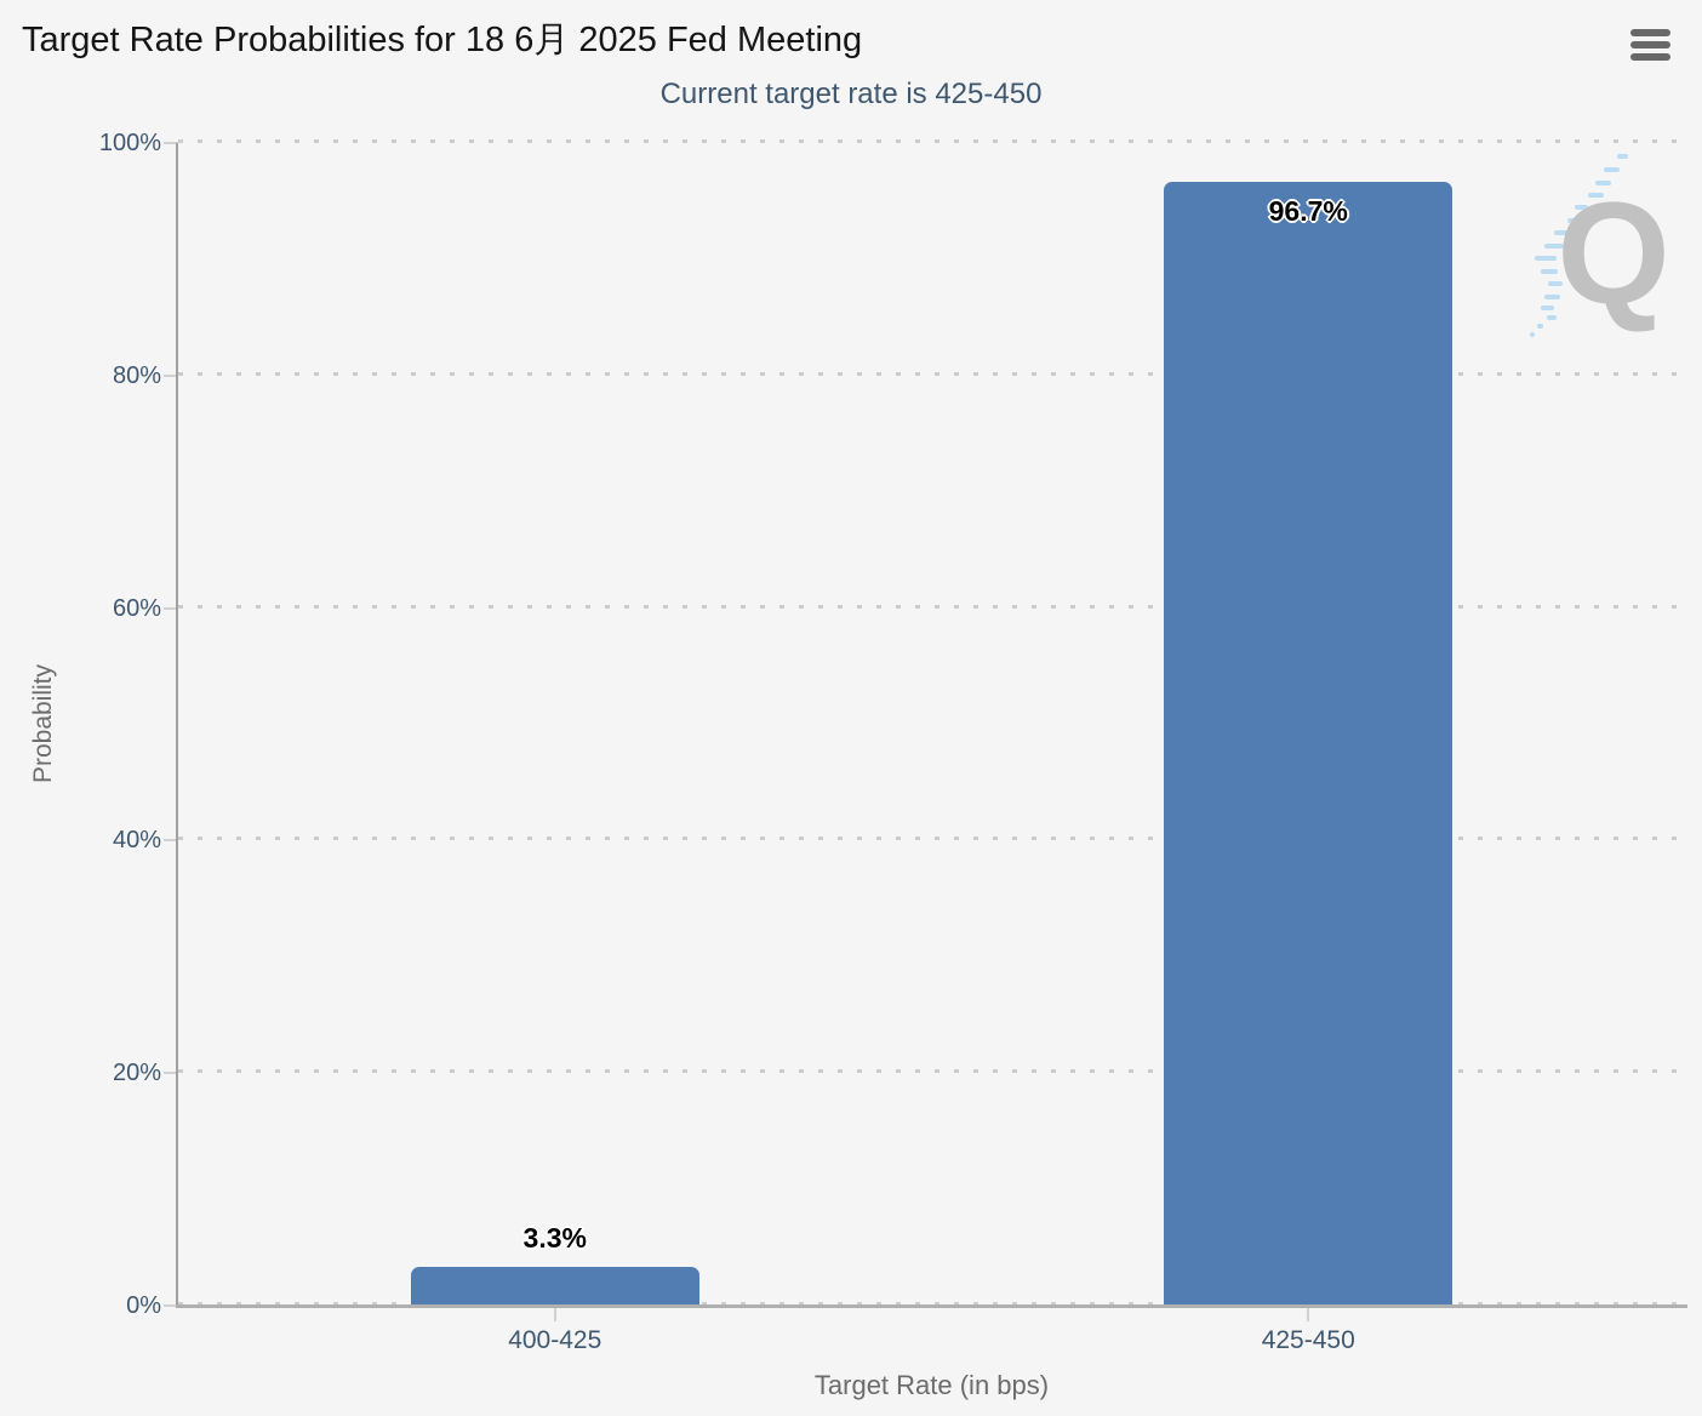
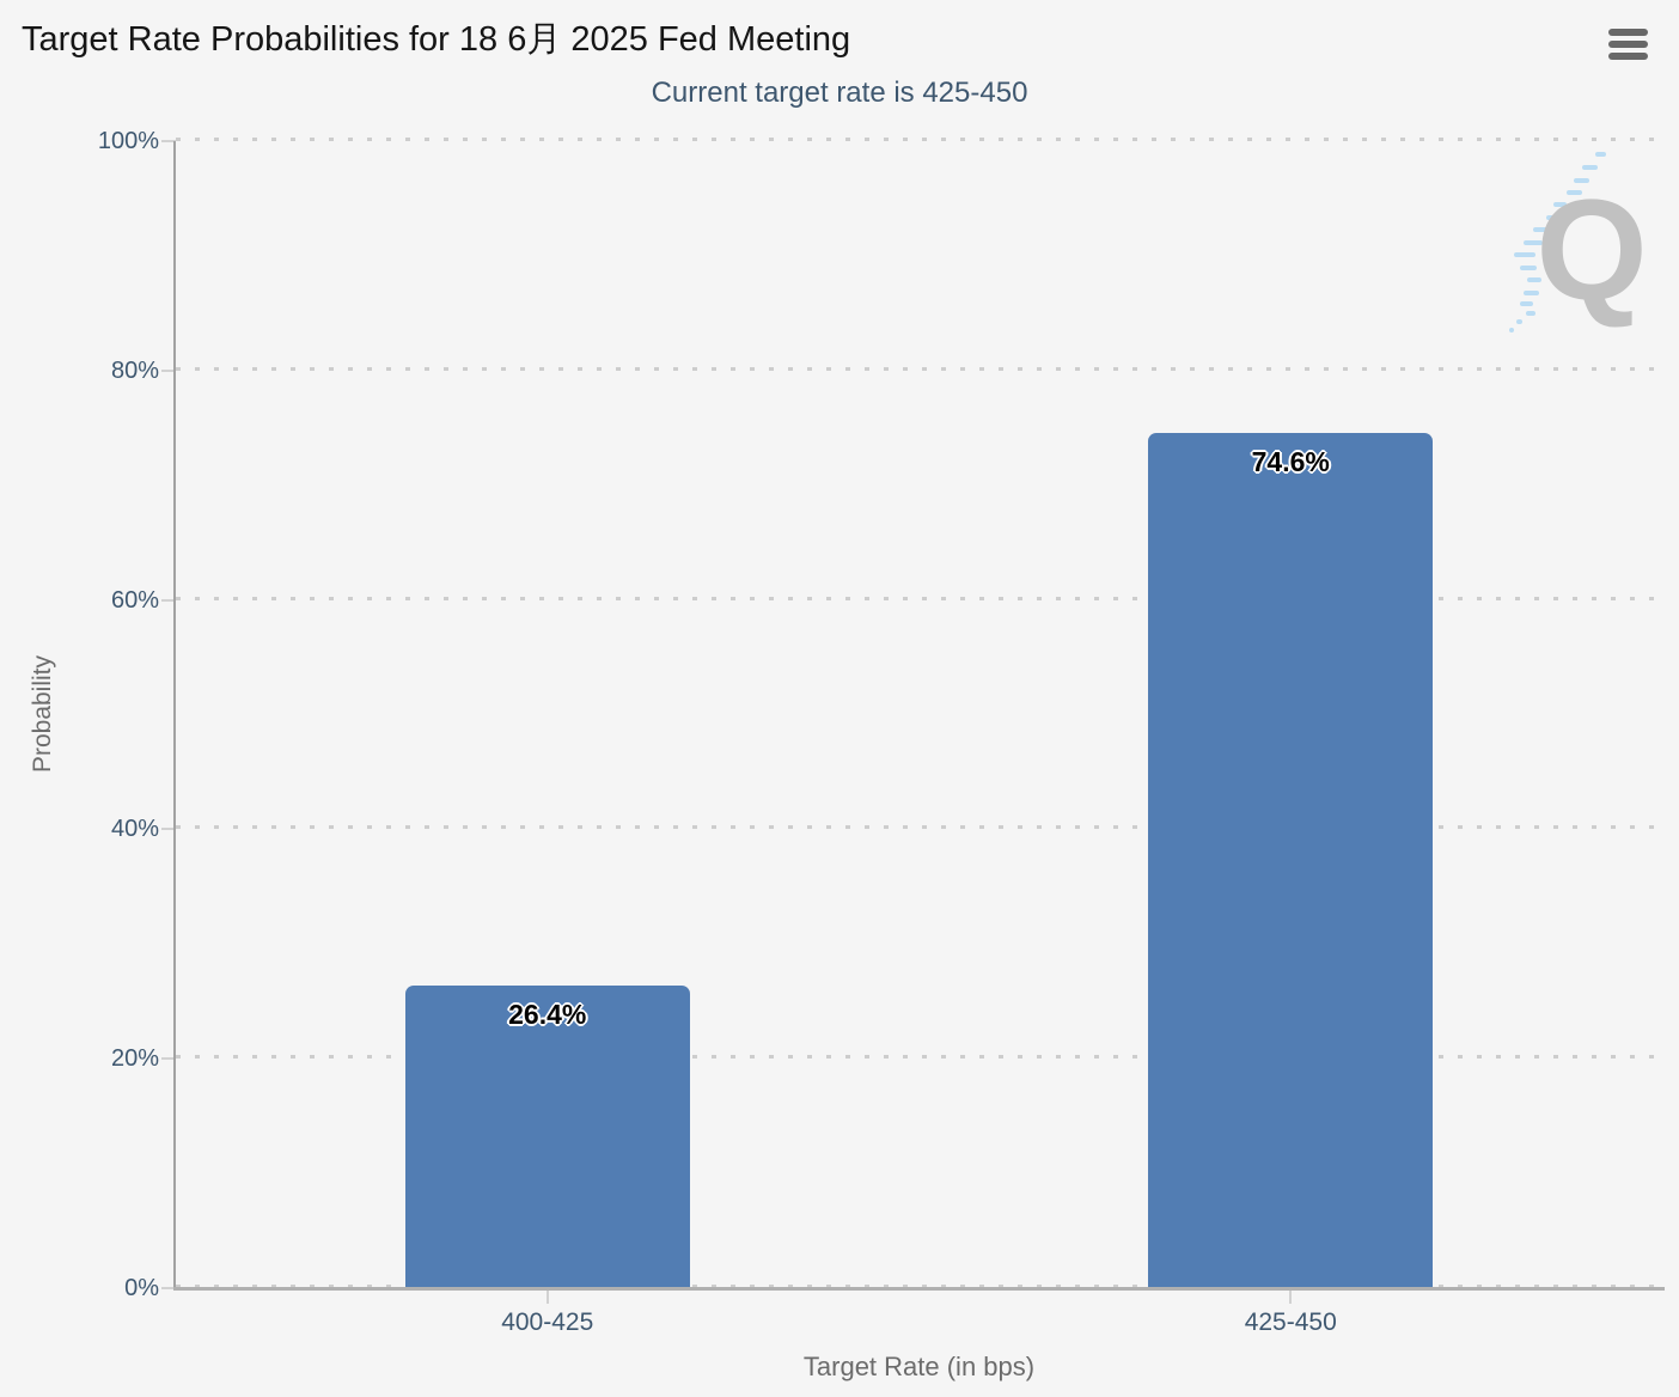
400-425: 3.3% -> 26.4%
425-450: 96.7% -> 74.6%
